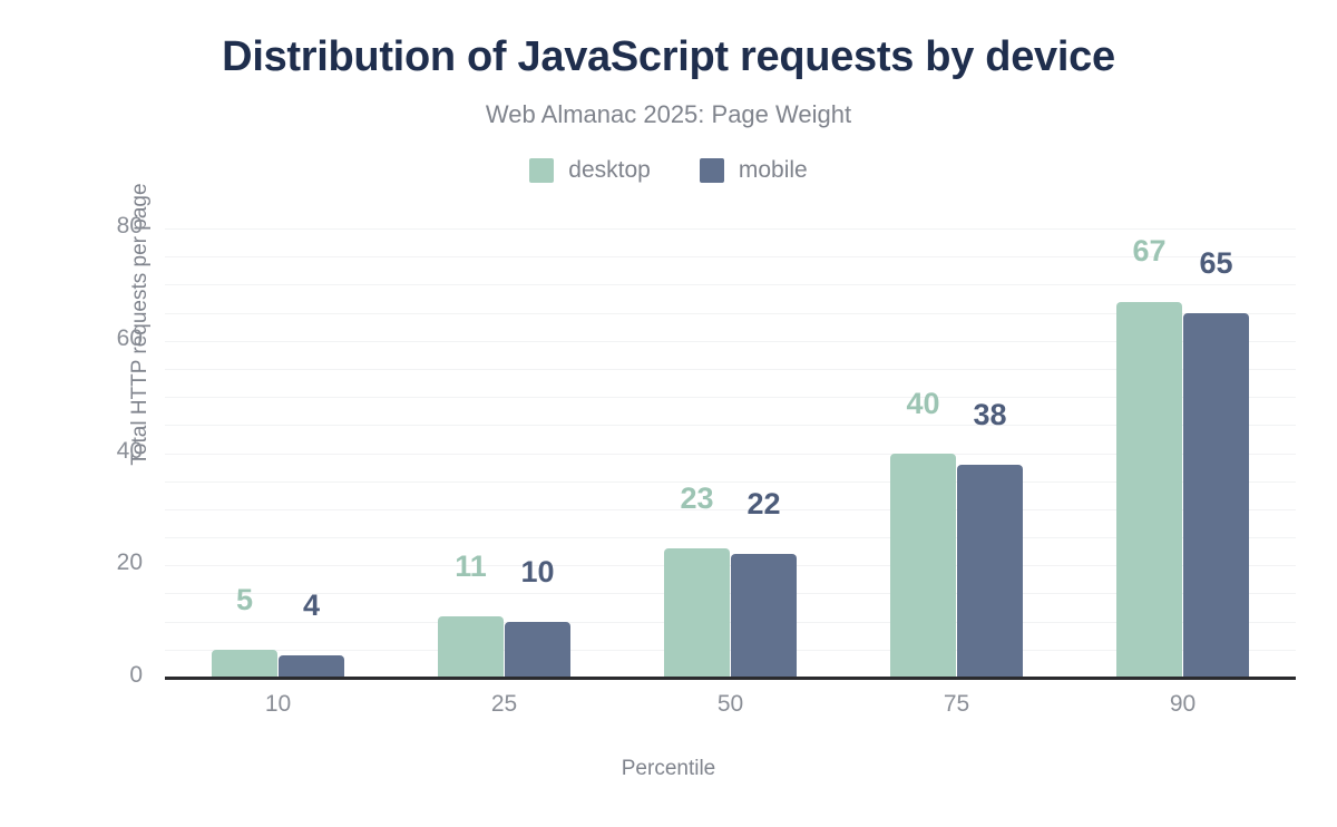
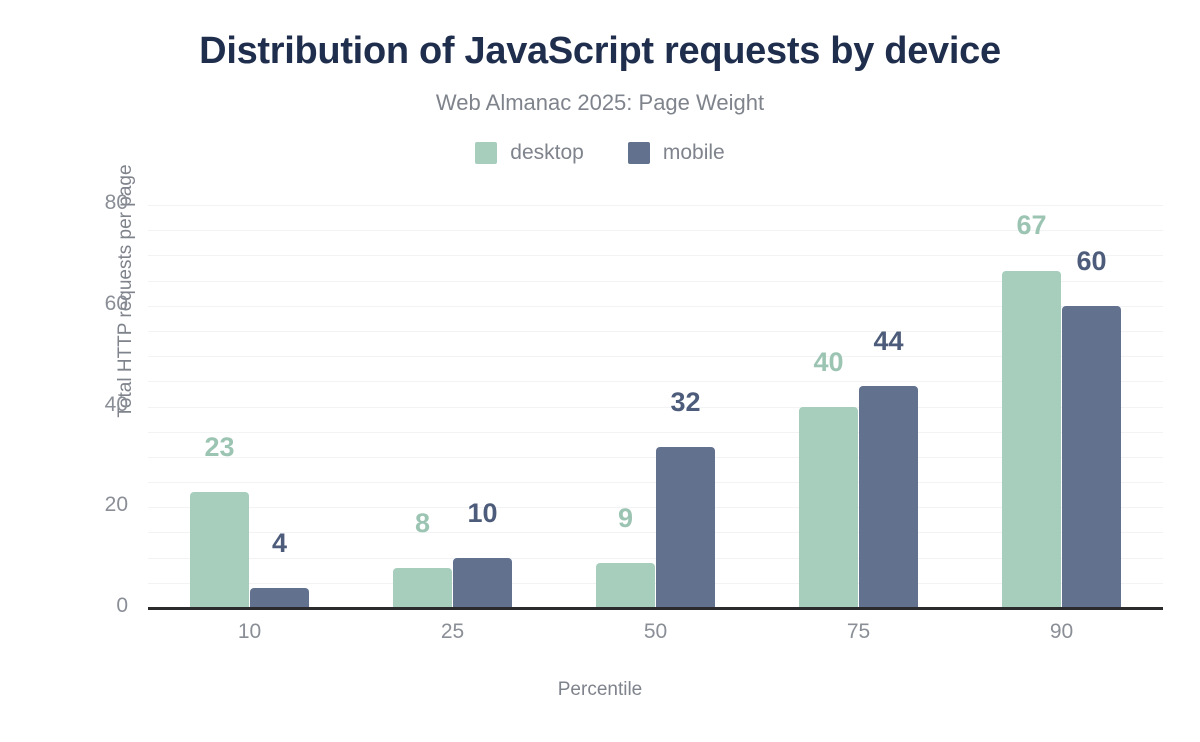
desktop/10: 5 -> 23
desktop/25: 11 -> 8
desktop/50: 23 -> 9
mobile/50: 22 -> 32
mobile/75: 38 -> 44
mobile/90: 65 -> 60
